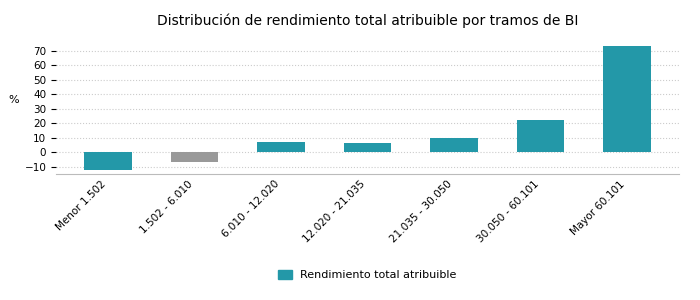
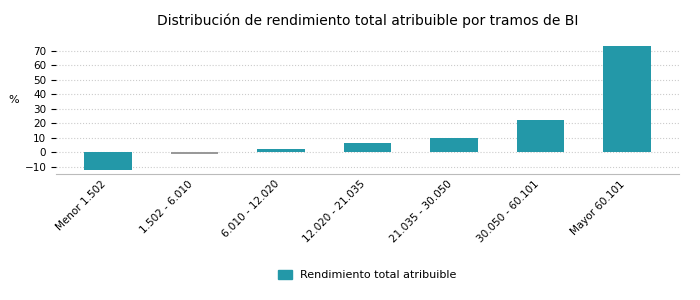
1.502 - 6.010: -7 -> -1
6.010 - 12.020: 7 -> 2
